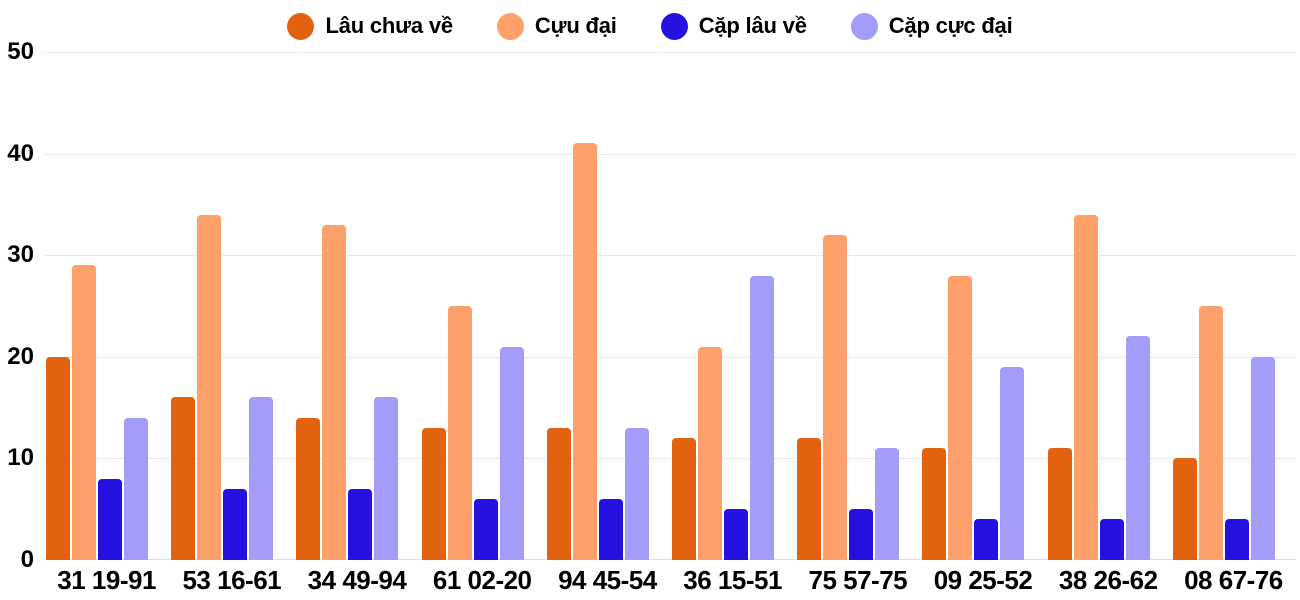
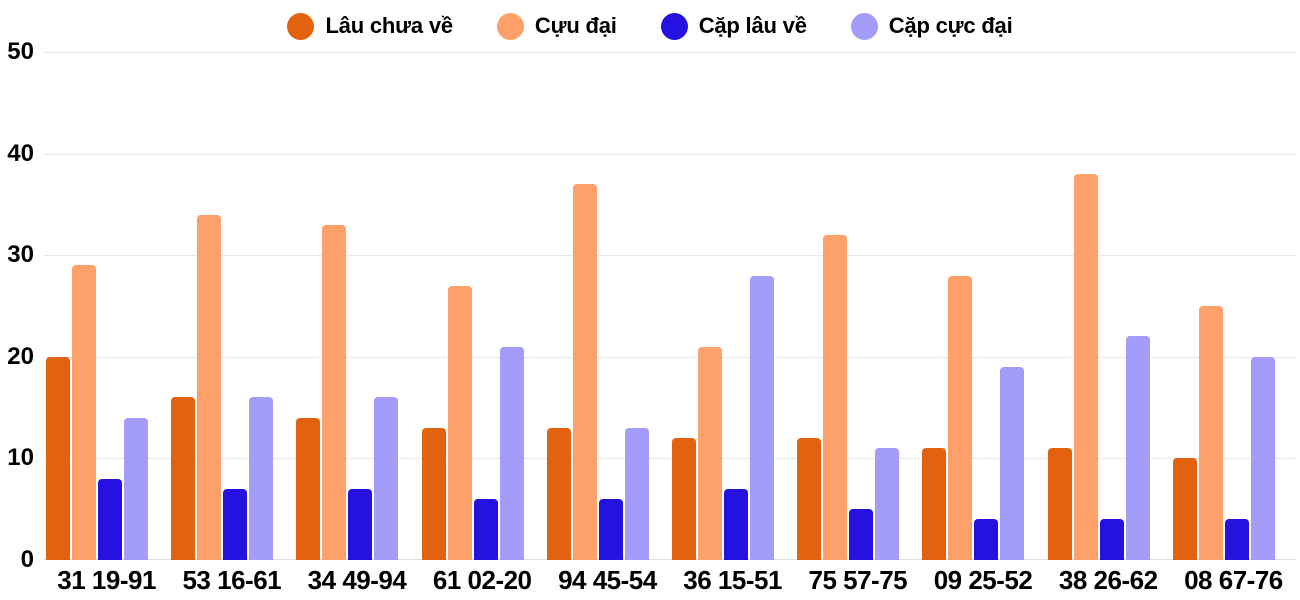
Cựu đại/61 02-20: 25 -> 27
Cựu đại/94 45-54: 41 -> 37
Cặp lâu về/36 15-51: 5 -> 7
Cựu đại/38 26-62: 34 -> 38
